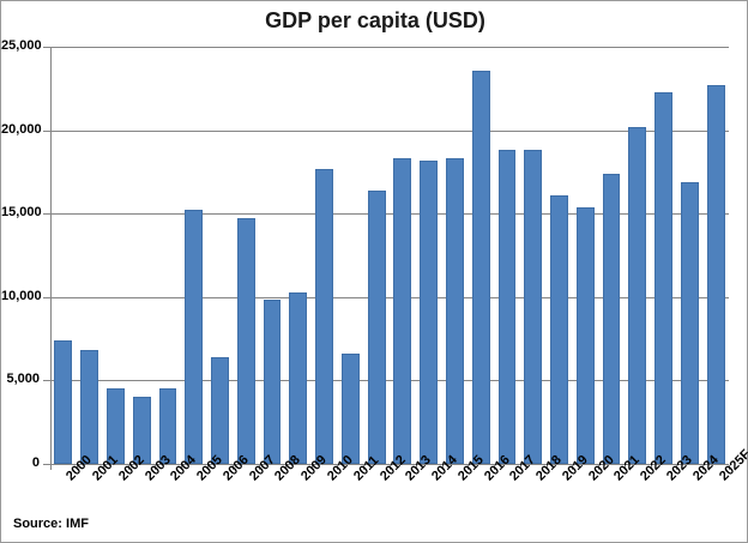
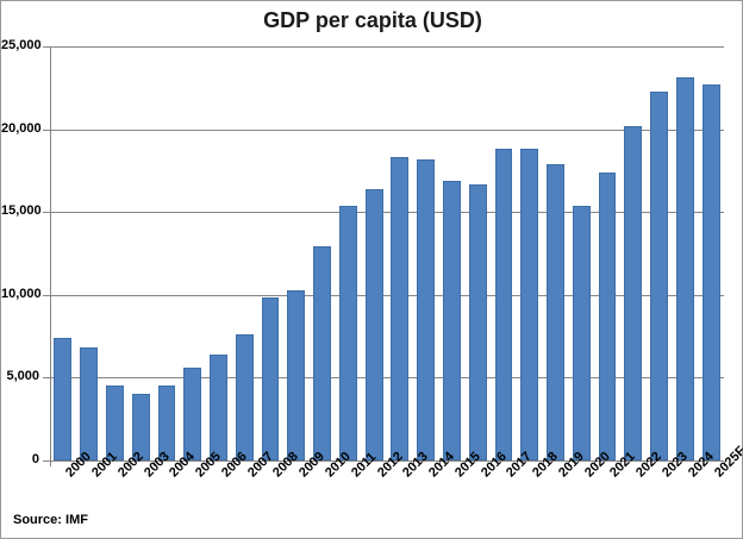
2005: 15200 -> 5600
2007: 14700 -> 7600
2010: 17700 -> 12900
2011: 6600 -> 15400
2015: 18300 -> 16900
2016: 23600 -> 16600
2019: 16100 -> 17900
2024: 16900 -> 23100
